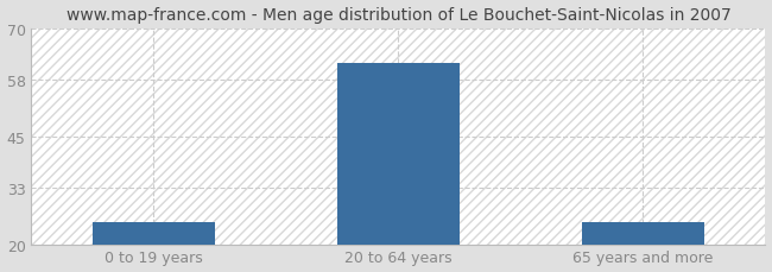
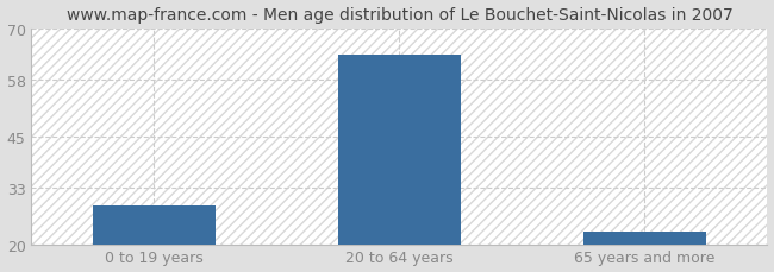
0 to 19 years: 25 -> 29
20 to 64 years: 62 -> 64
65 years and more: 25 -> 23
